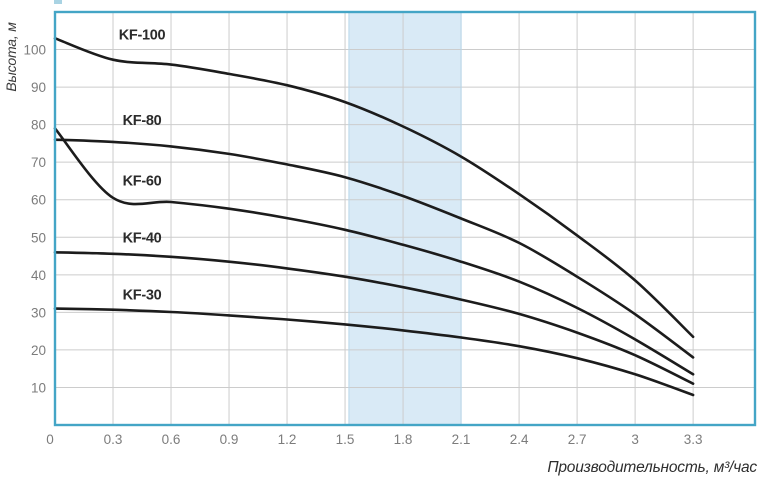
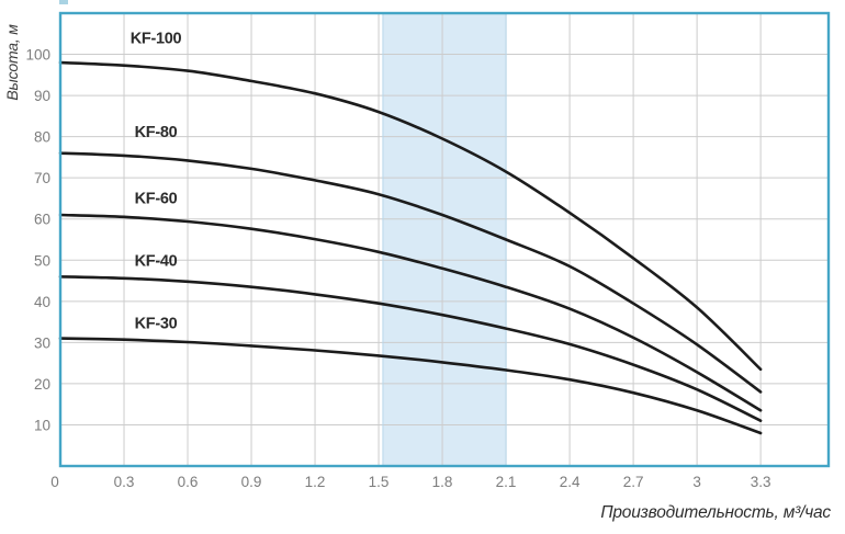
KF-100/0: 103 -> 98
KF-60/0: 79 -> 61
